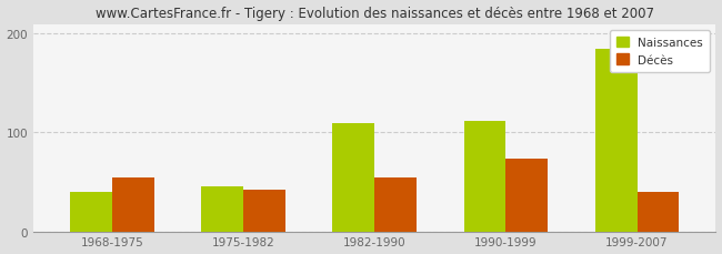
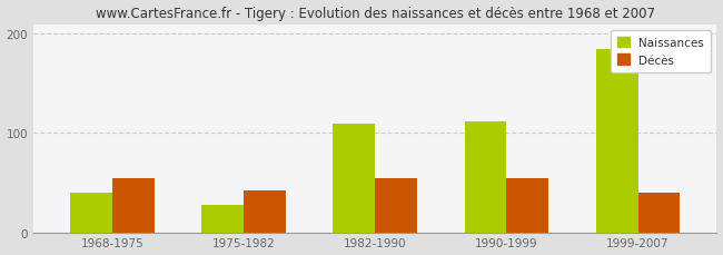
Naissances/1975-1982: 46 -> 28
Décès/1990-1999: 74 -> 55
